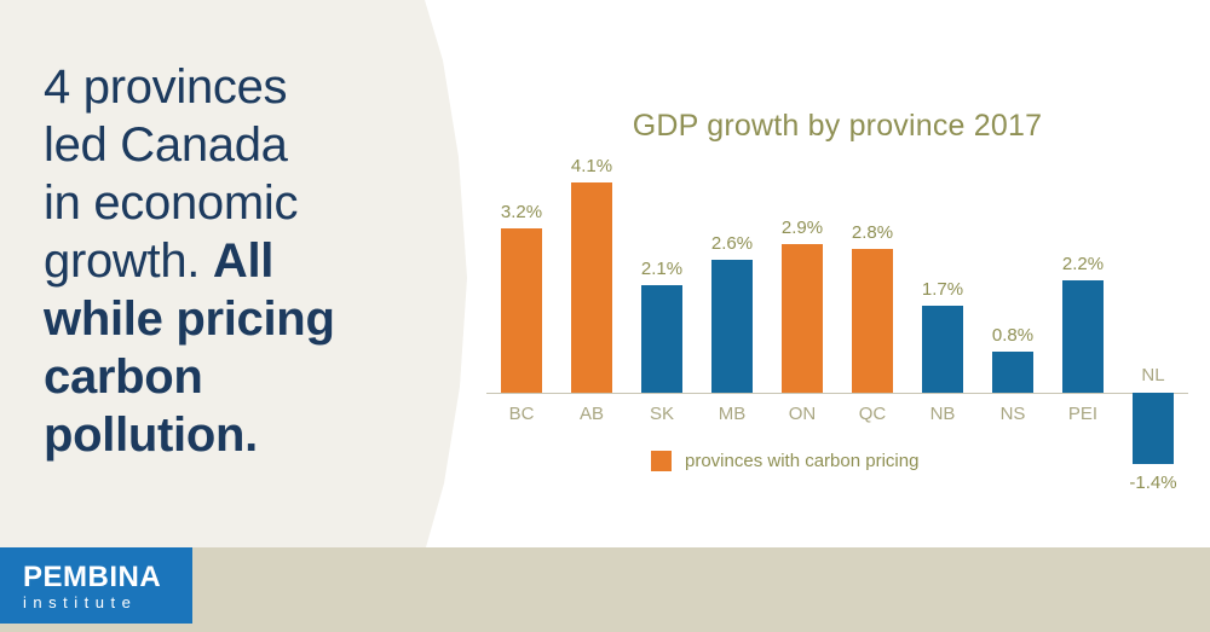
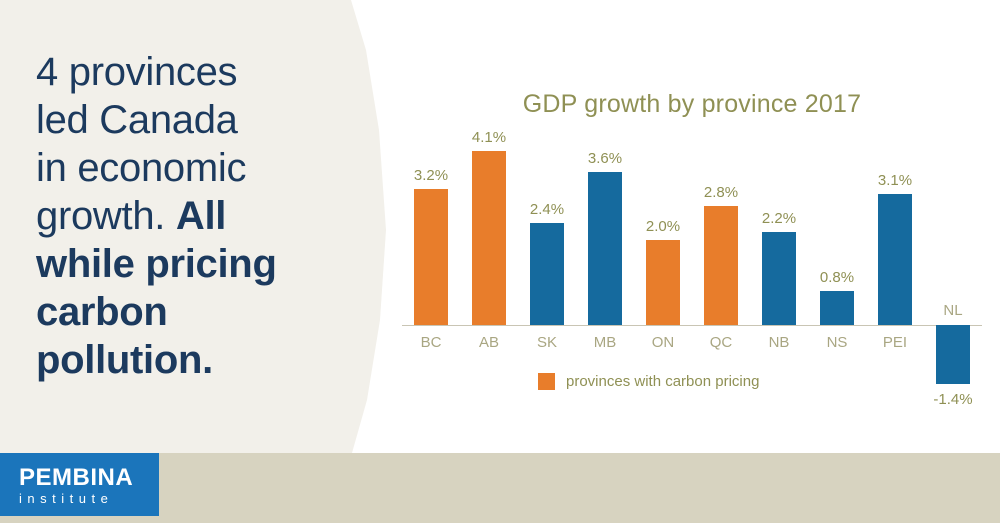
SK: 2.1% -> 2.4%
MB: 2.6% -> 3.6%
ON: 2.9% -> 2.0%
NB: 1.7% -> 2.2%
PEI: 2.2% -> 3.1%
